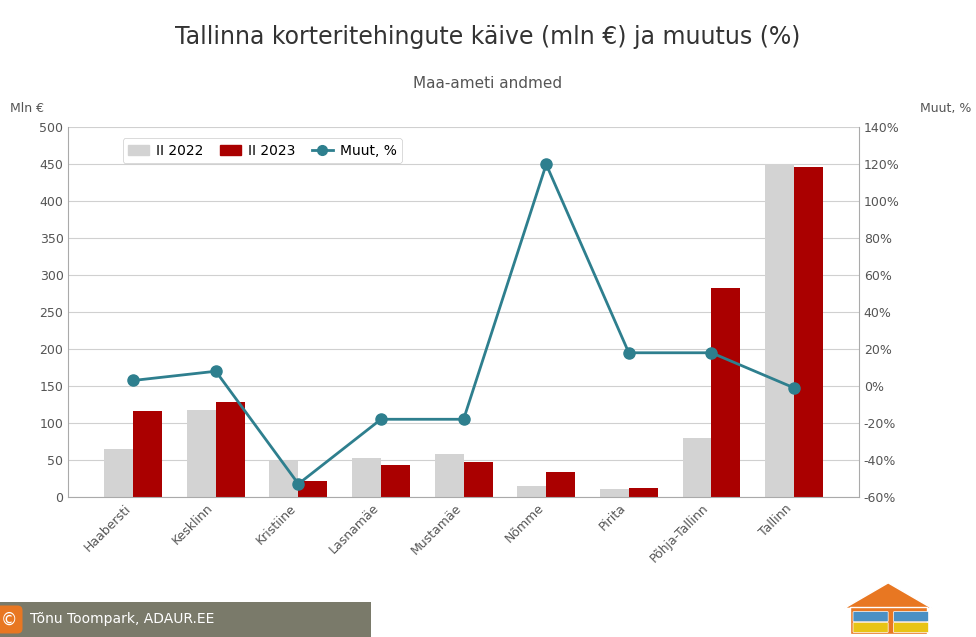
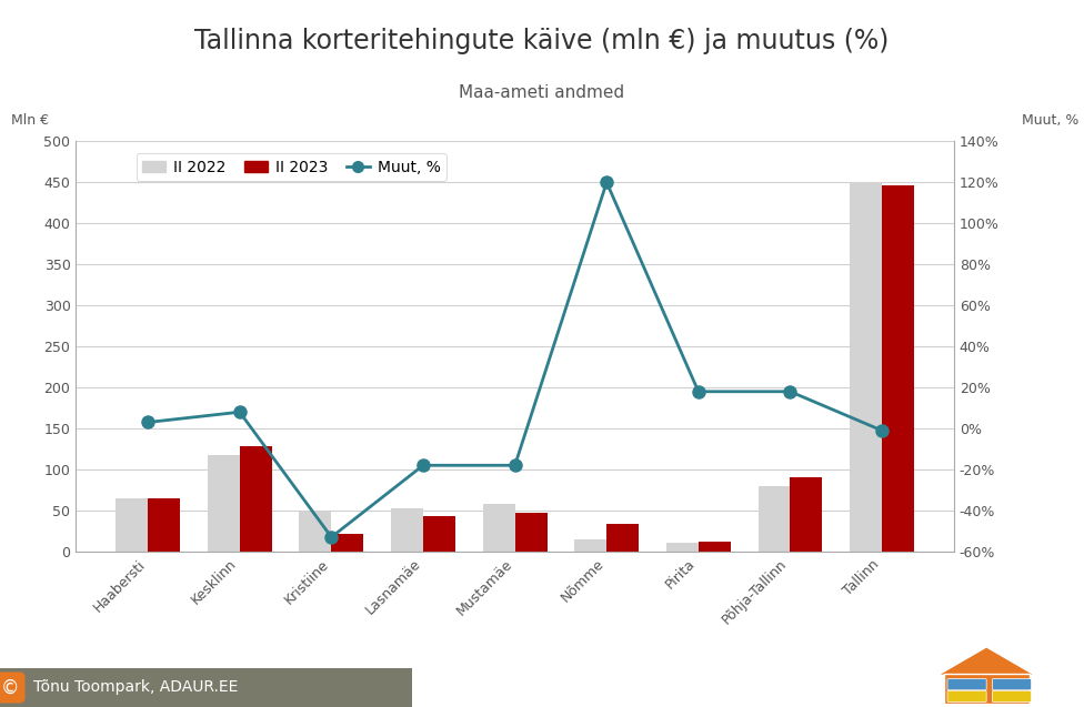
II 2023/Haabersti: 116 -> 65
II 2023/Põhja-Tallinn: 282 -> 90
